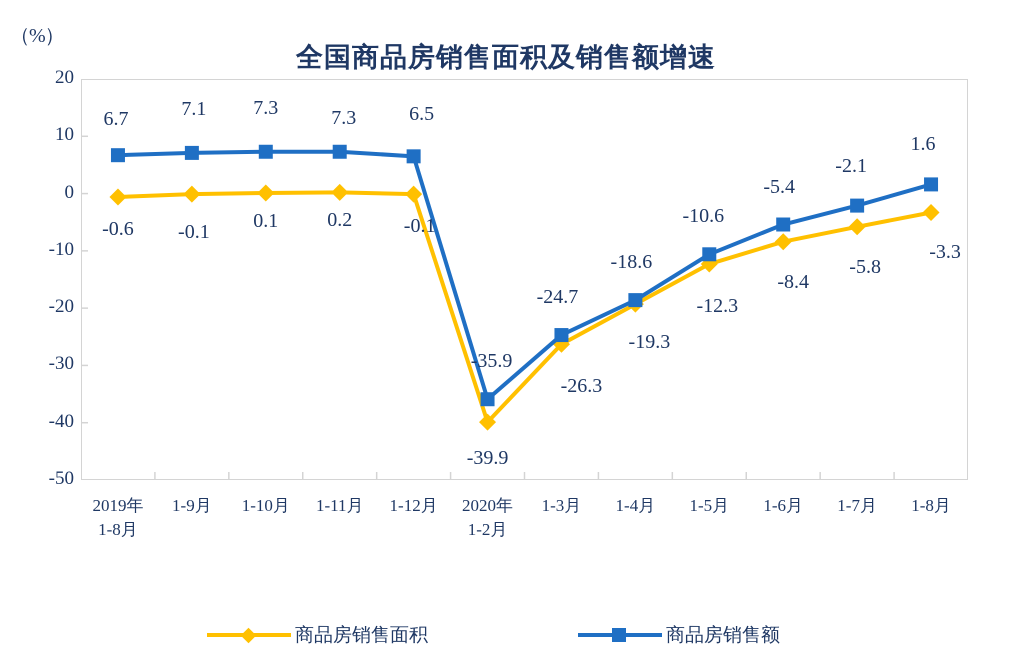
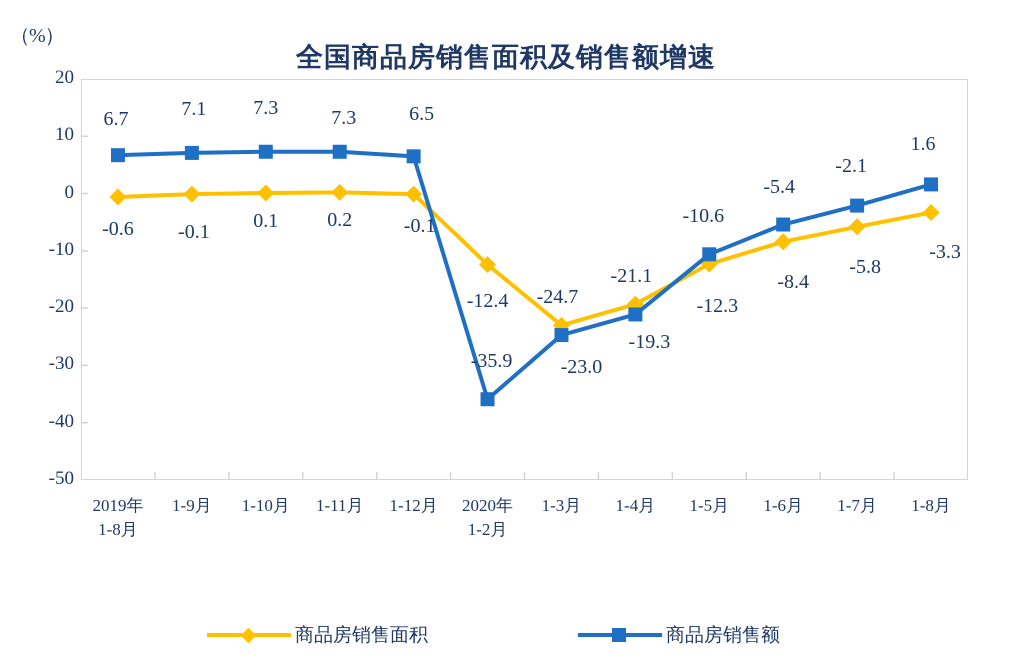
商品房销售面积/2020年 1-2月: -39.9 -> -12.4
商品房销售面积/1-3月: -26.3 -> -23.0
商品房销售额/1-4月: -18.6 -> -21.1
